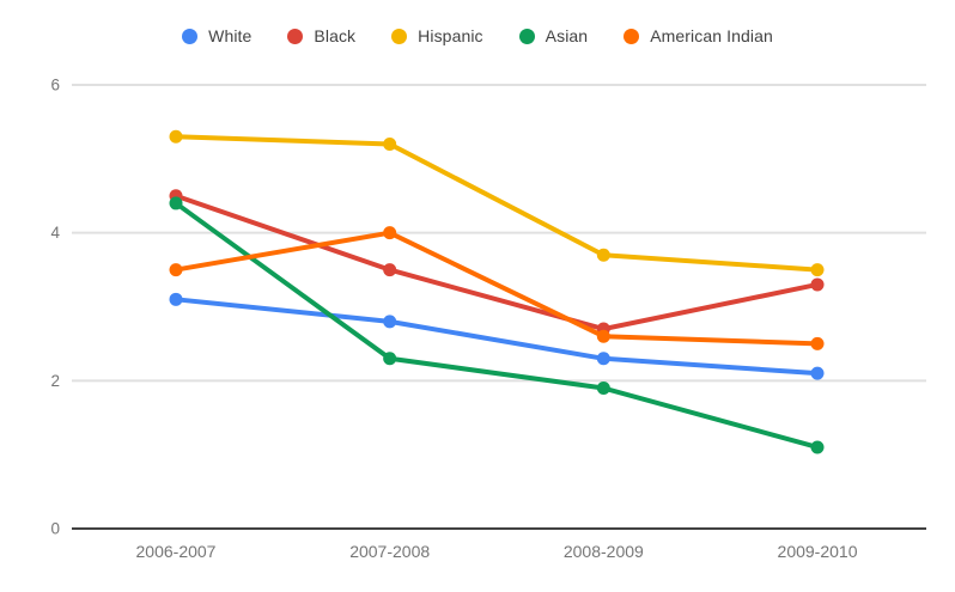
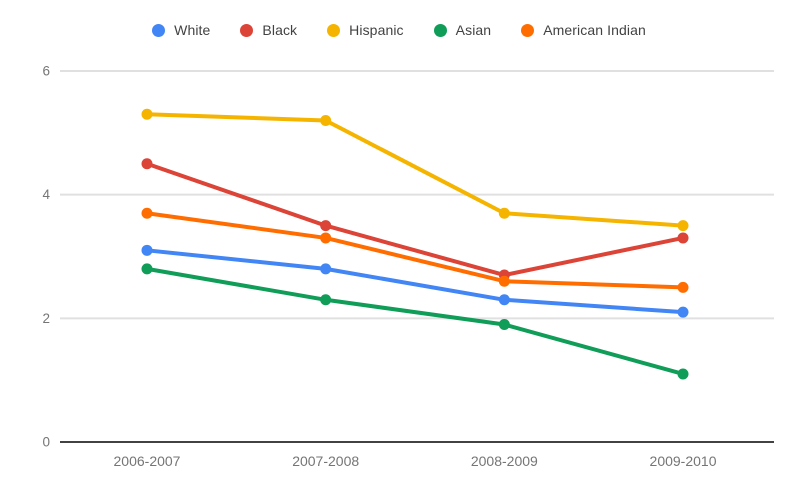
Asian/2006-2007: 4.4 -> 2.8
American Indian/2006-2007: 3.5 -> 3.7
American Indian/2007-2008: 4.0 -> 3.3
